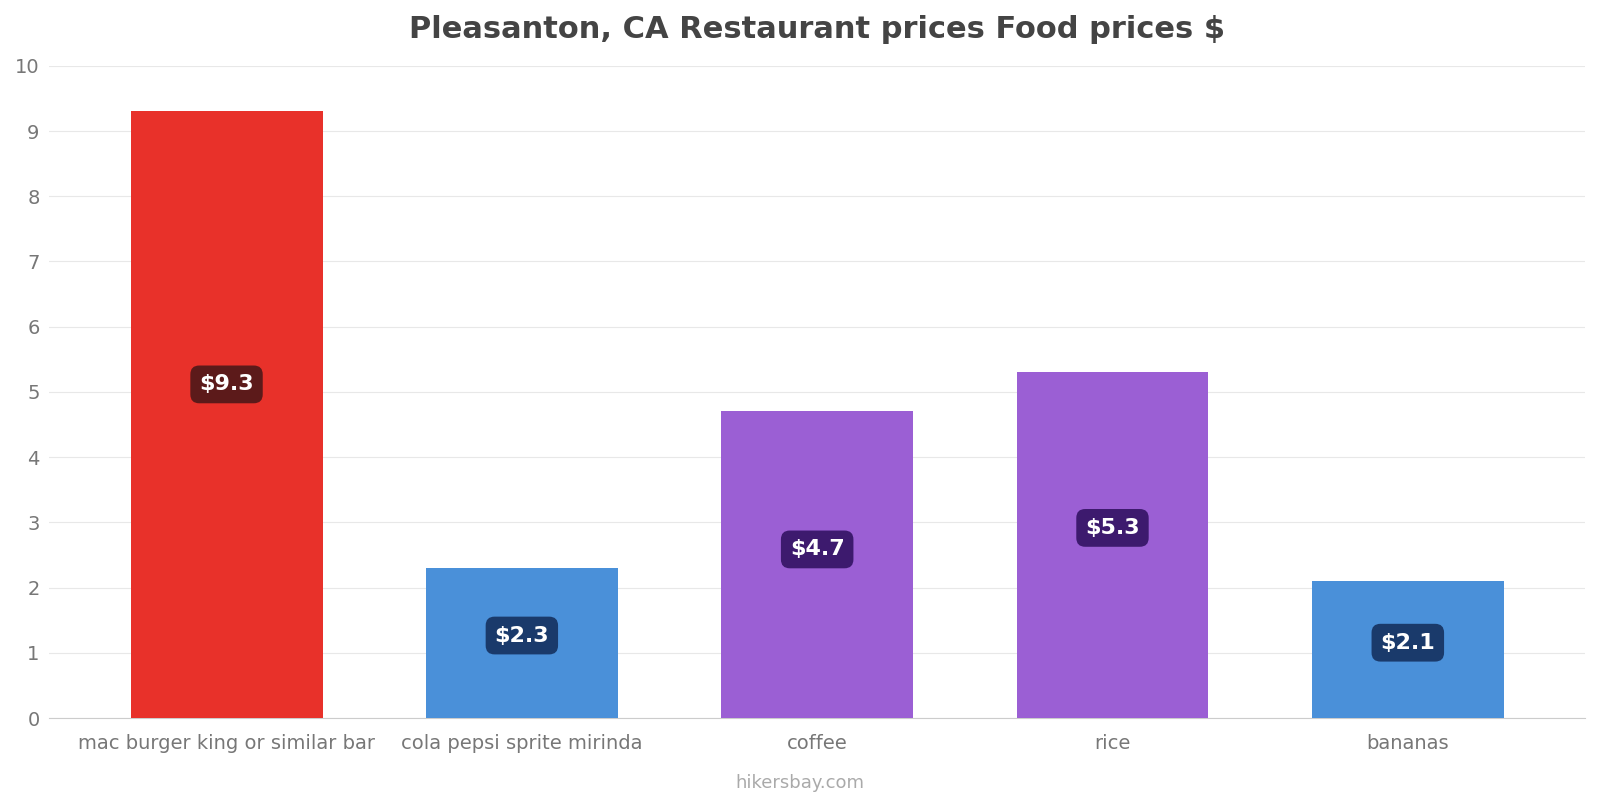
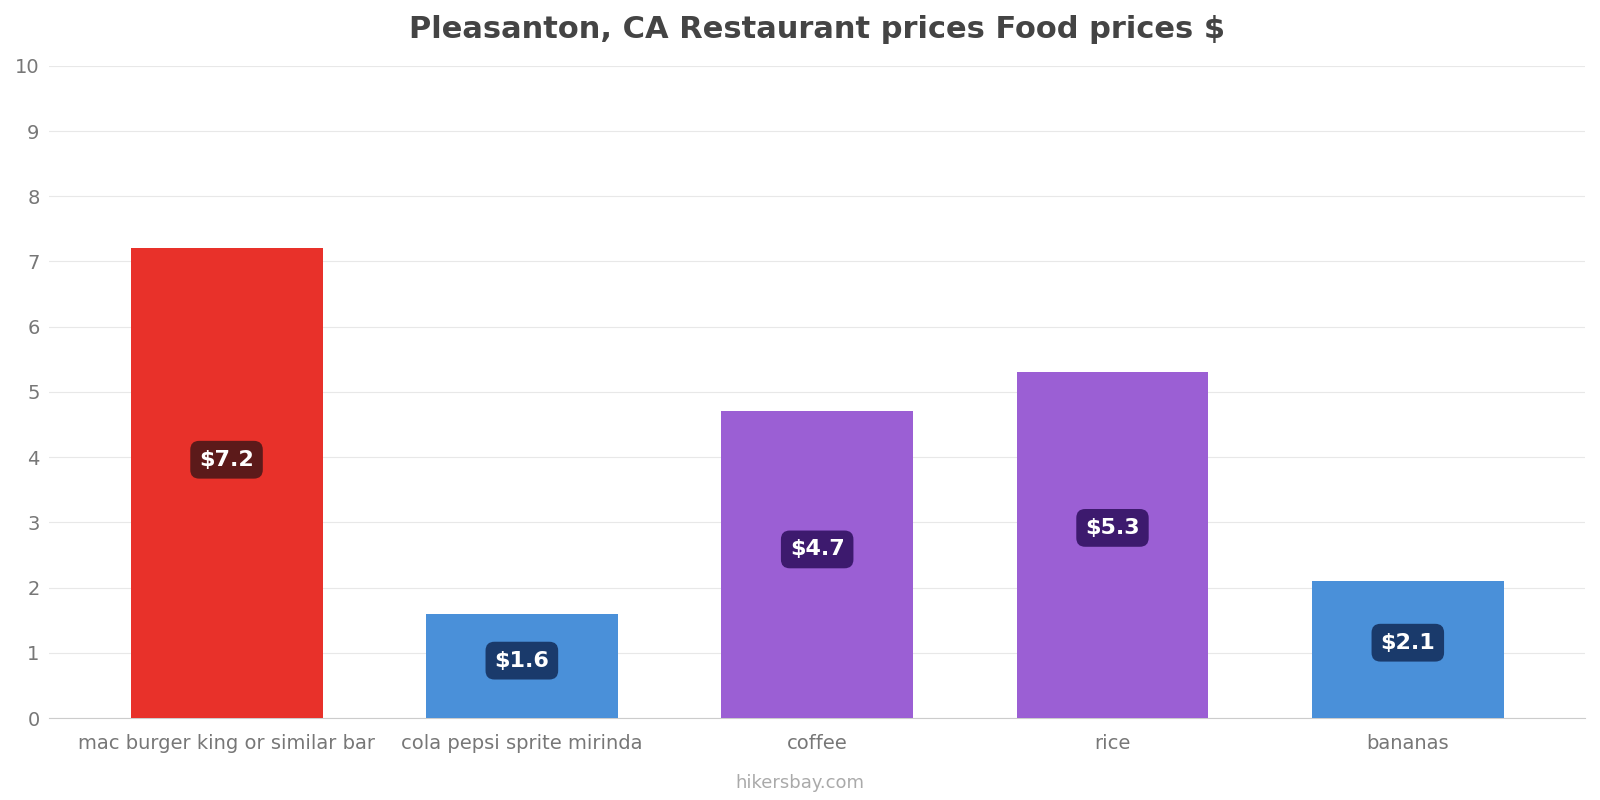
mac burger king or similar bar: $9.3 -> $7.2
cola pepsi sprite mirinda: $2.3 -> $1.6
